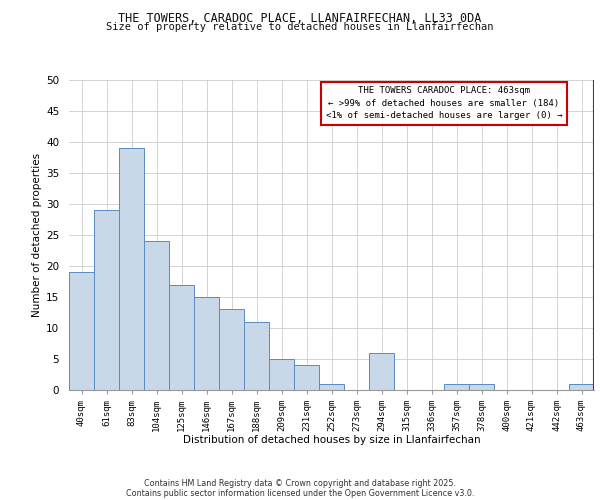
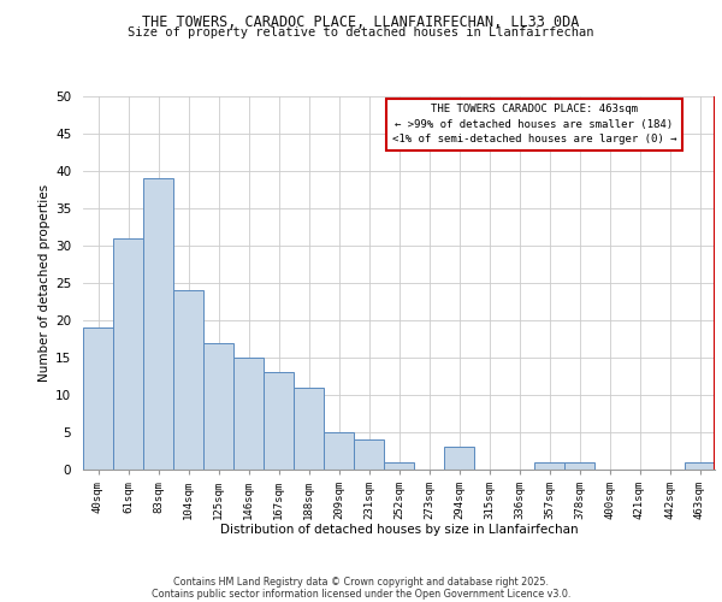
61sqm: 29 -> 31
294sqm: 6 -> 3
